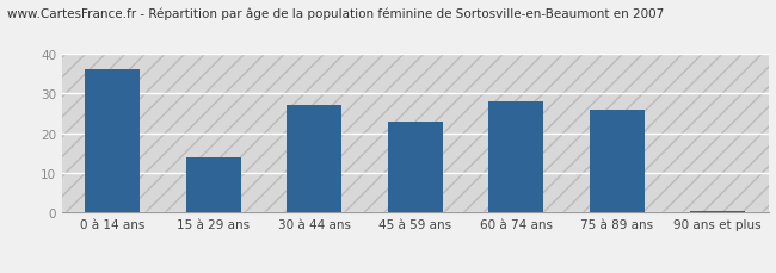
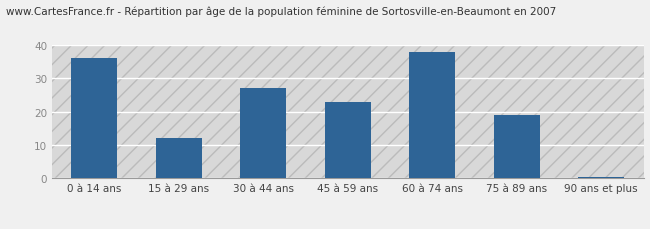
15 à 29 ans: 14.0 -> 12.0
60 à 74 ans: 28.0 -> 38.0
75 à 89 ans: 26.0 -> 19.0
